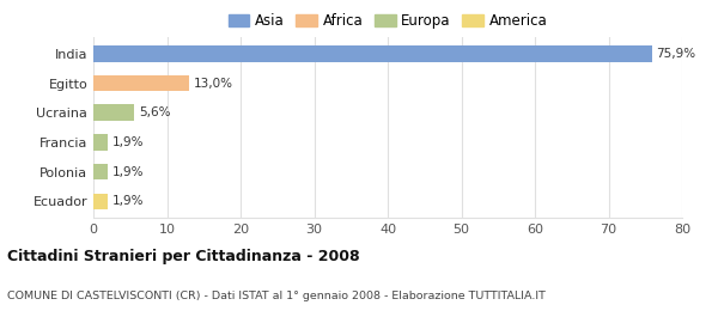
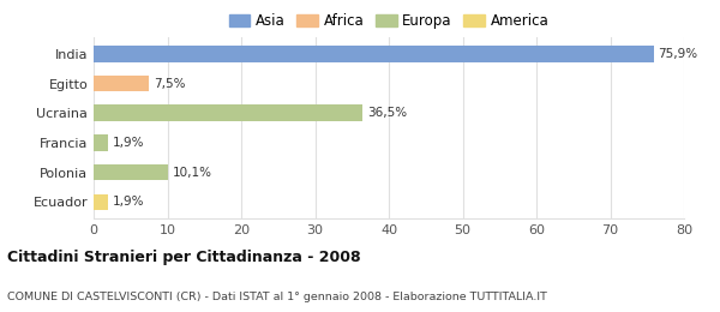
Egitto: 13,0% -> 7,5%
Ucraina: 5,6% -> 36,5%
Polonia: 1,9% -> 10,1%
